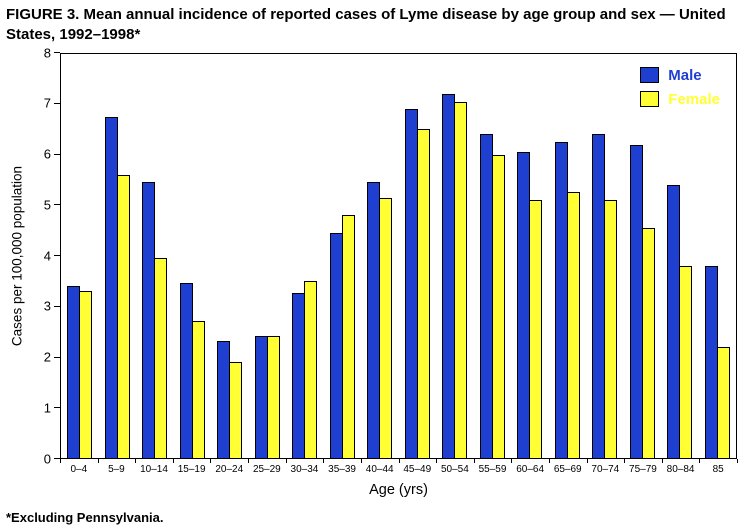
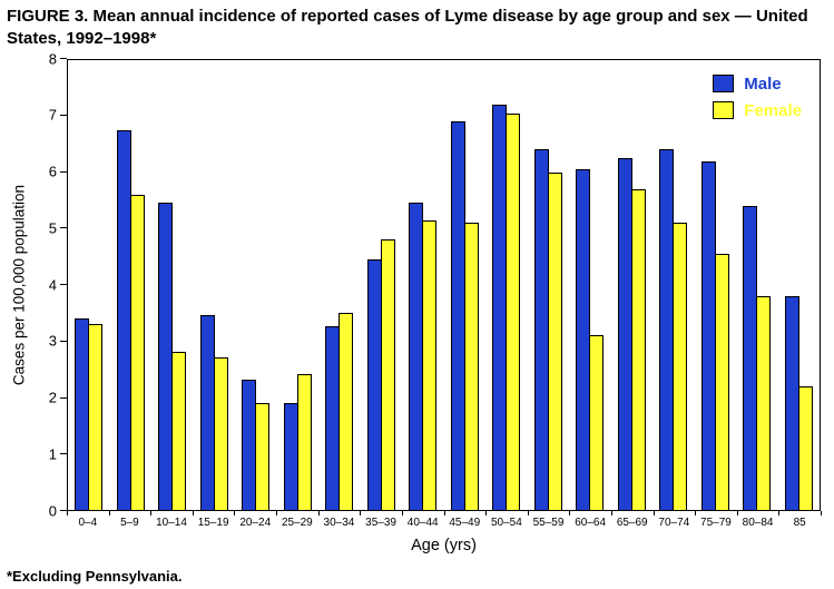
Female/10–14: 4.0 -> 2.8
Male/25–29: 2.4 -> 1.9
Female/45–49: 6.5 -> 5.1
Female/60–64: 5.1 -> 3.1
Female/65–69: 5.2 -> 5.7
